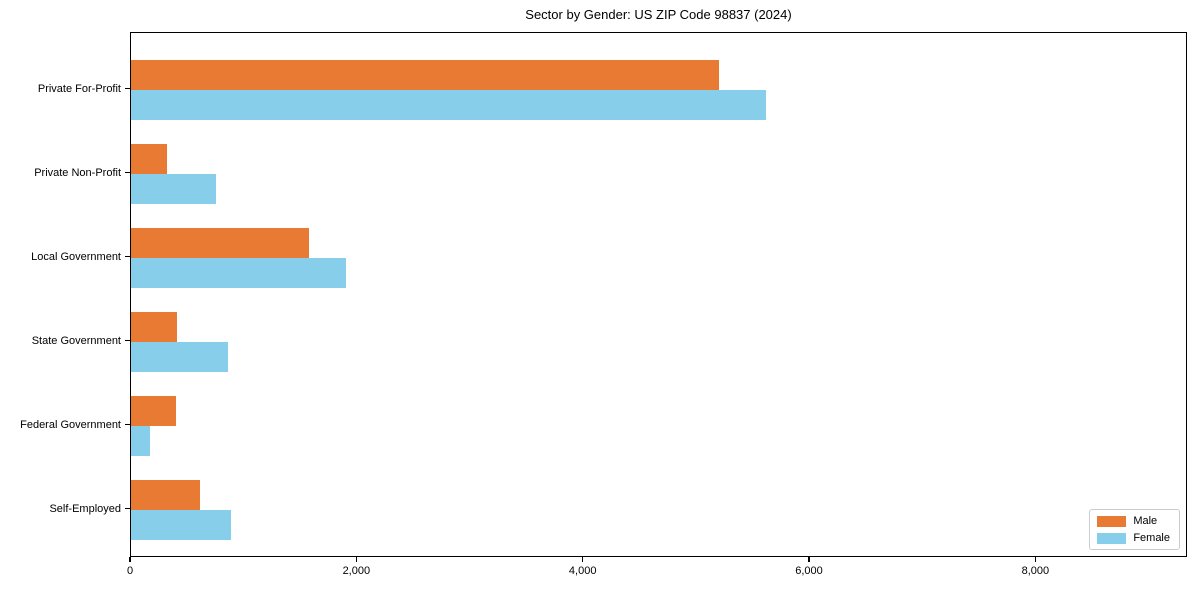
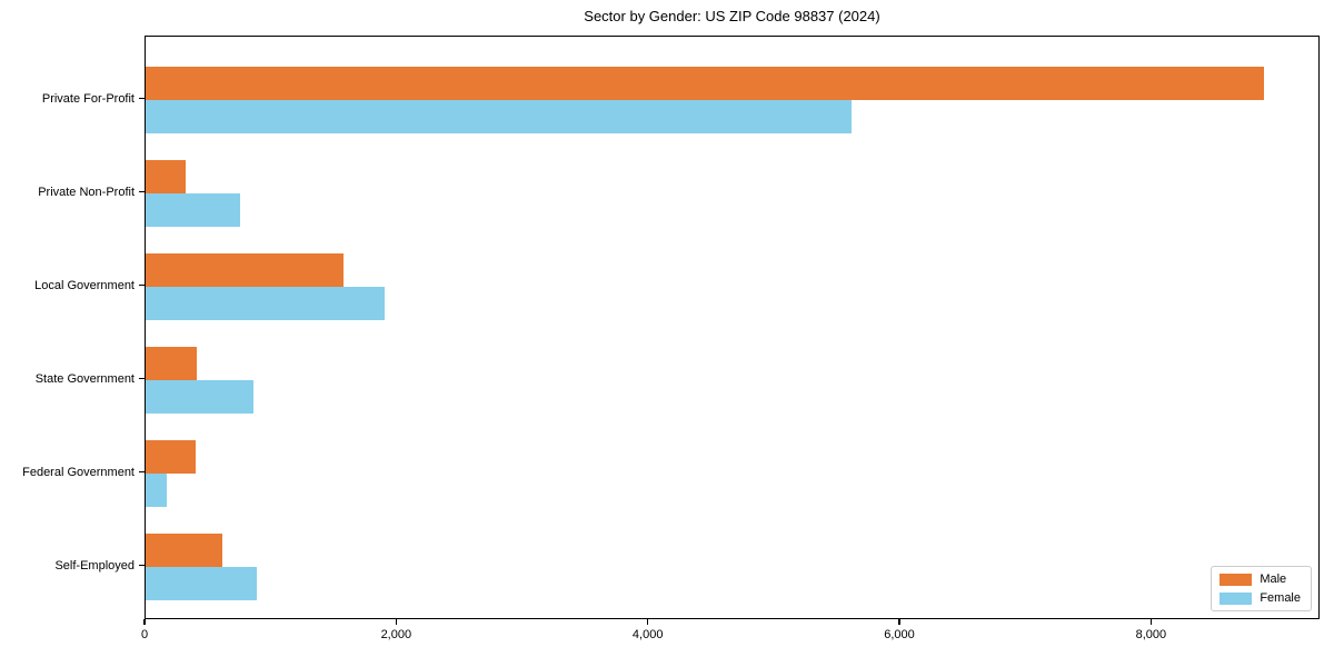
Male/Private For-Profit: 5200 -> 8890
